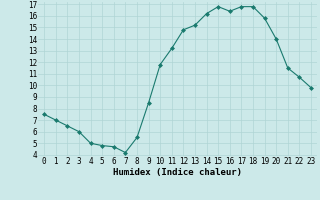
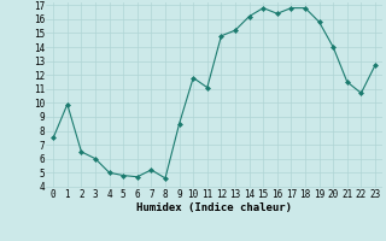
1: 7.0 -> 9.9
7: 4.2 -> 5.2
8: 5.5 -> 4.6
11: 13.2 -> 11.1
23: 9.8 -> 12.7
